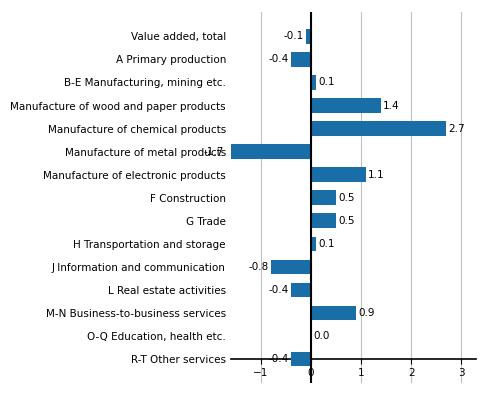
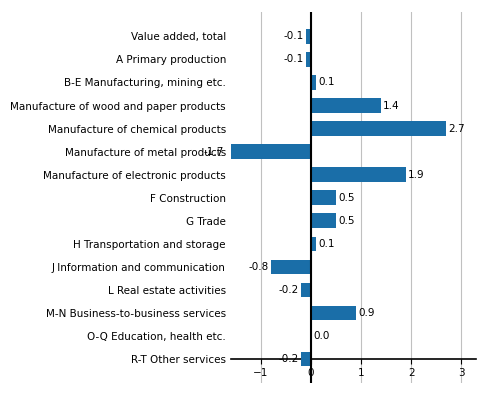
A Primary production: -0.4 -> -0.1
Manufacture of electronic products: 1.1 -> 1.9
L Real estate activities: -0.4 -> -0.2
R-T Other services: -0.4 -> -0.2
